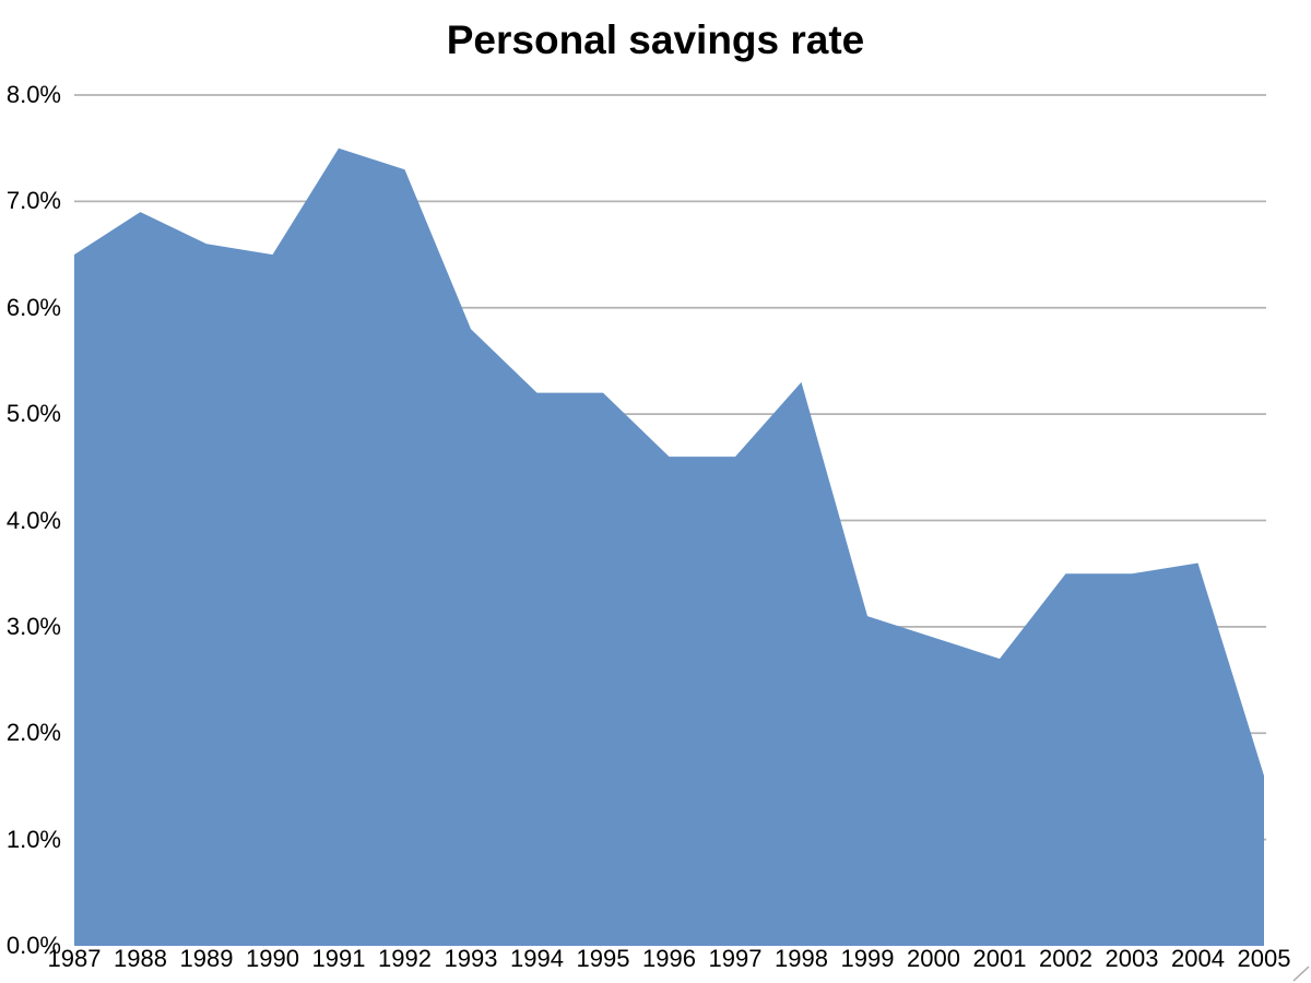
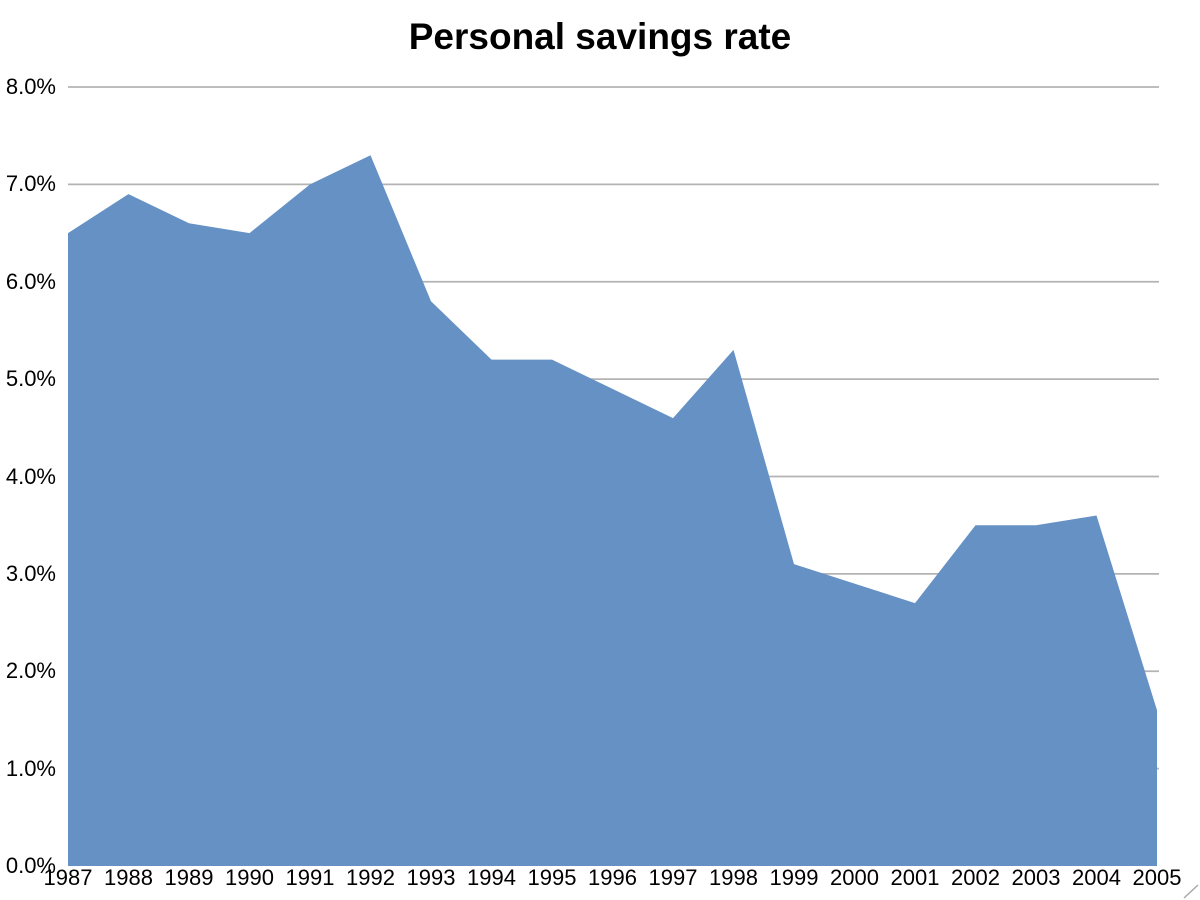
1991: 7.5% -> 7.0%
1996: 4.6% -> 4.9%
